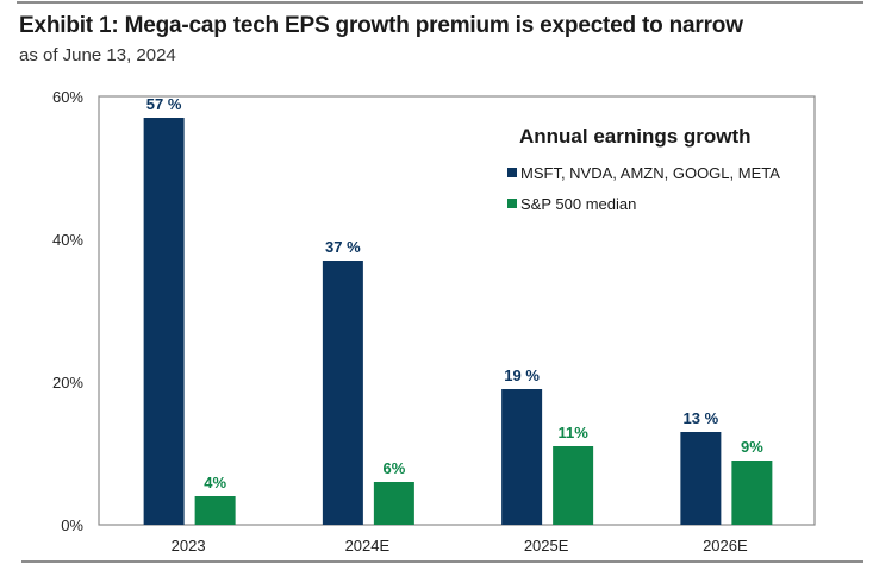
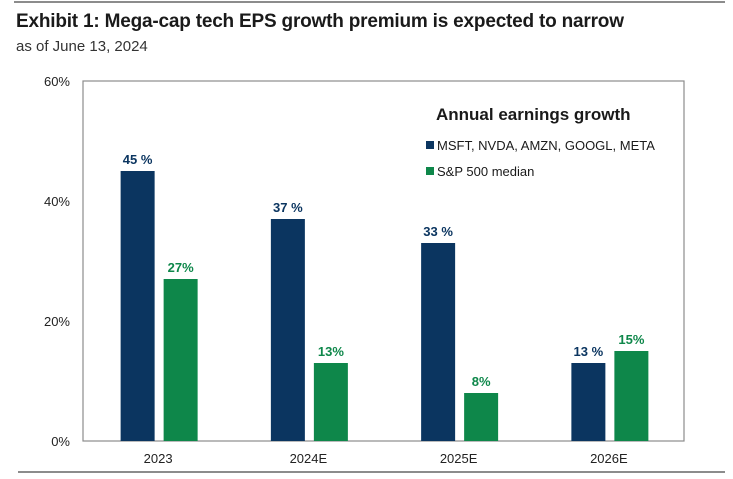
MSFT, NVDA, AMZN, GOOGL, META/2023: 57 -> 45
S&P 500 median/2023: 4% -> 27%
S&P 500 median/2024E: 6% -> 13%
MSFT, NVDA, AMZN, GOOGL, META/2025E: 19 -> 33
S&P 500 median/2025E: 11% -> 8%
S&P 500 median/2026E: 9% -> 15%
